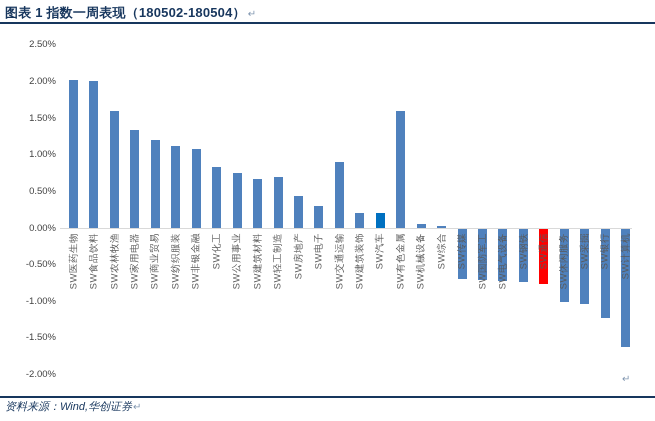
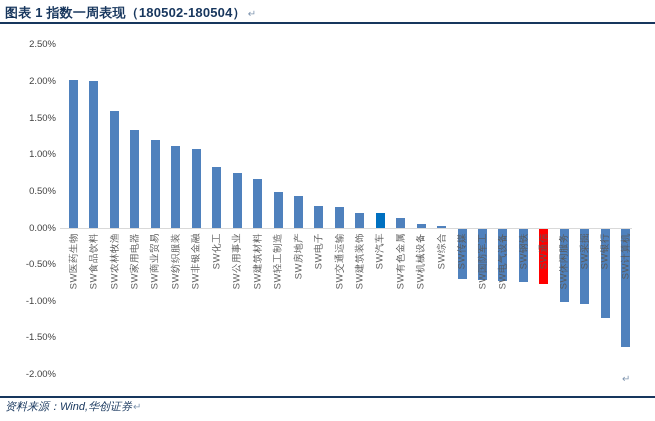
SW轻工制造: 0.7% -> 0.5%
SW交通运输: 0.9% -> 0.3%
SW有色金属: 1.6% -> 0.1%
